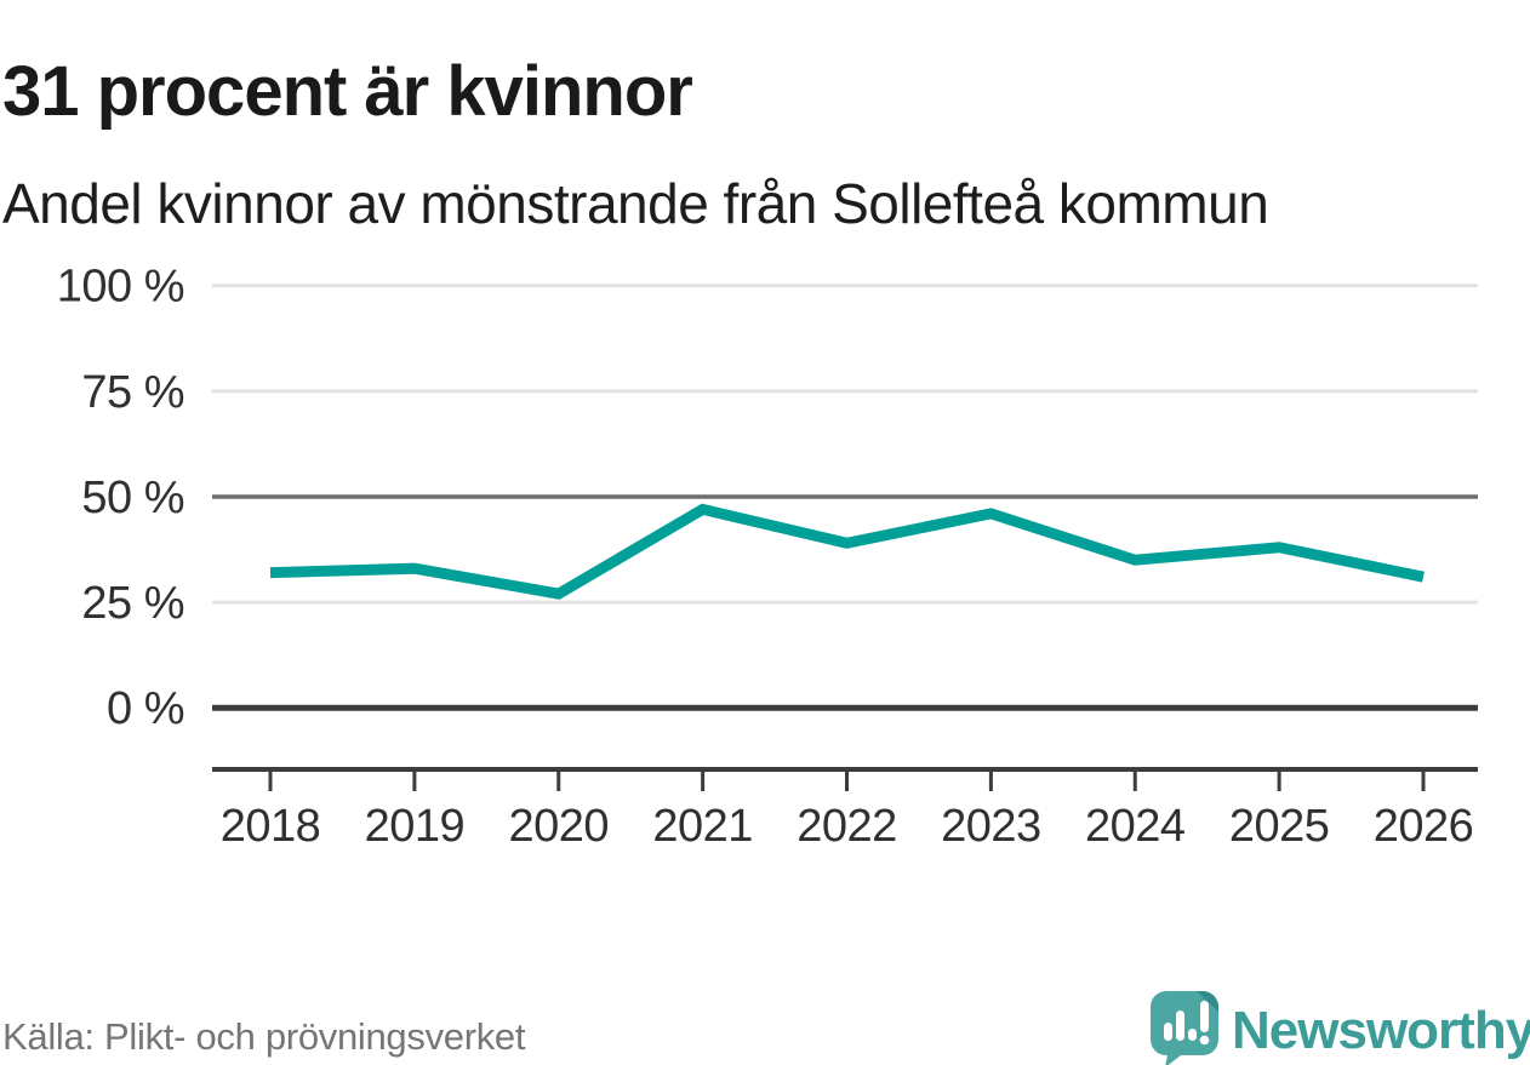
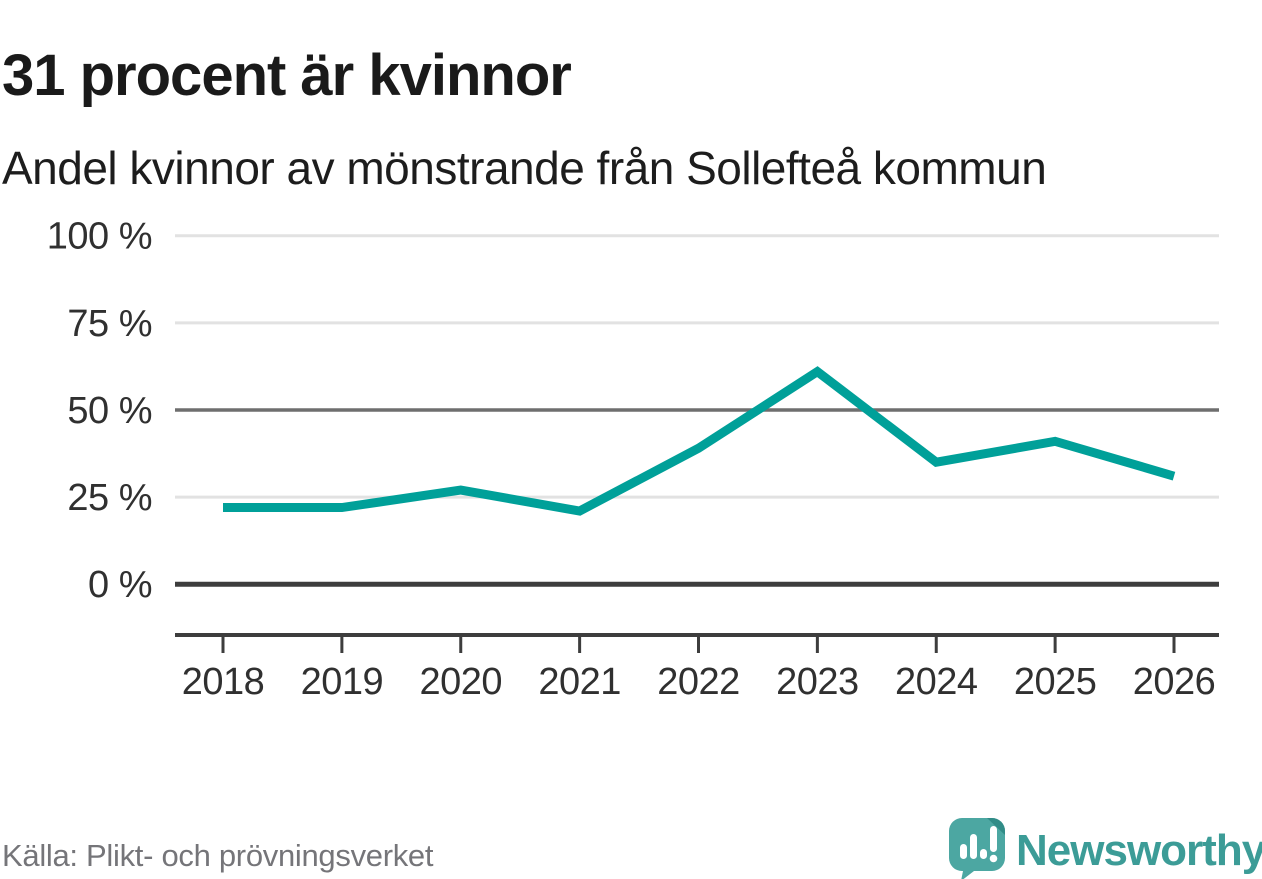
2018: 32% -> 22%
2019: 33% -> 22%
2021: 47% -> 21%
2023: 46% -> 61%
2025: 38% -> 41%
